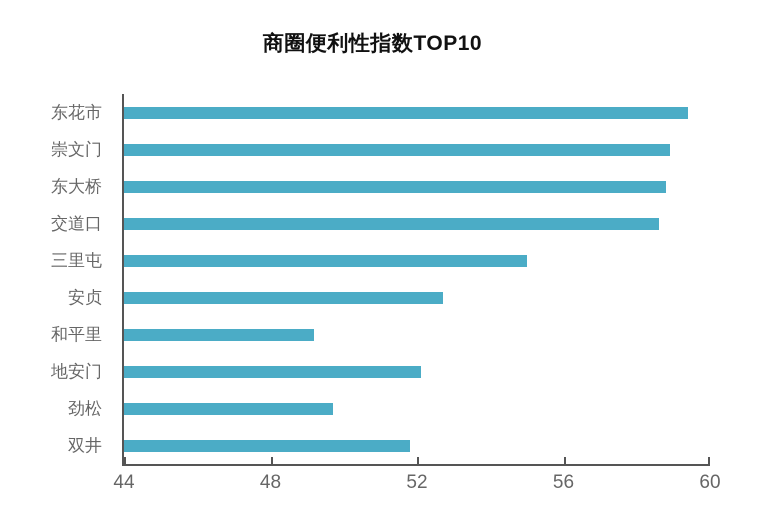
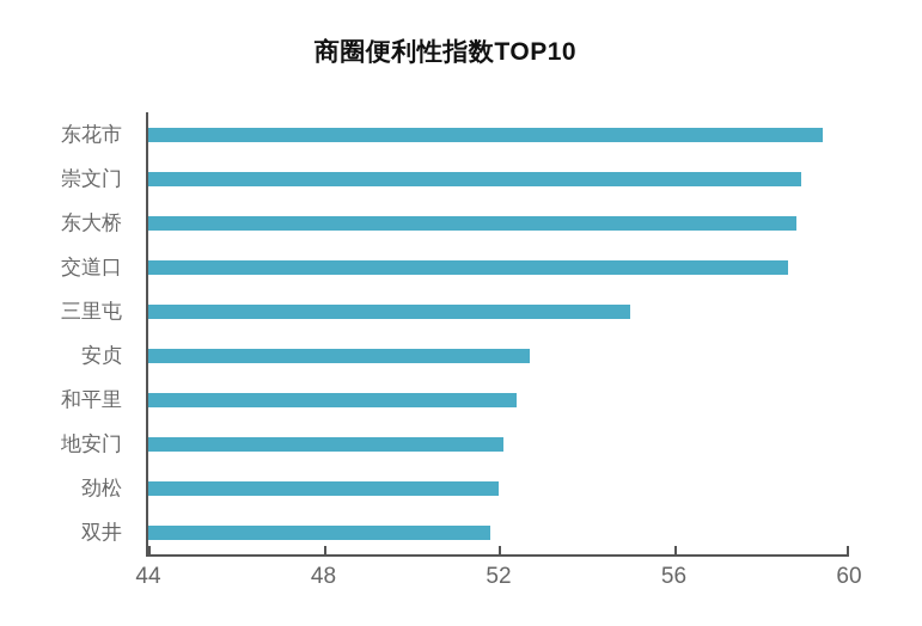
和平里: 49.2 -> 52.4
劲松: 49.7 -> 52.0
